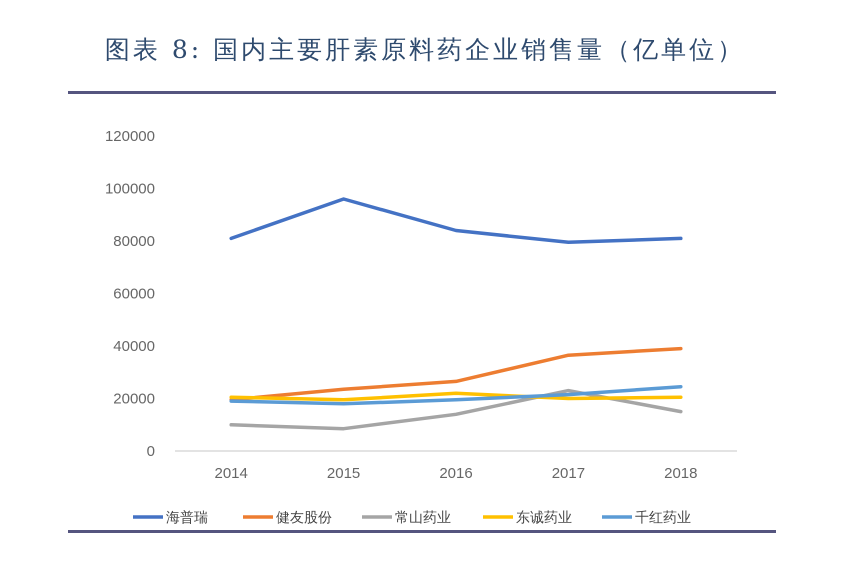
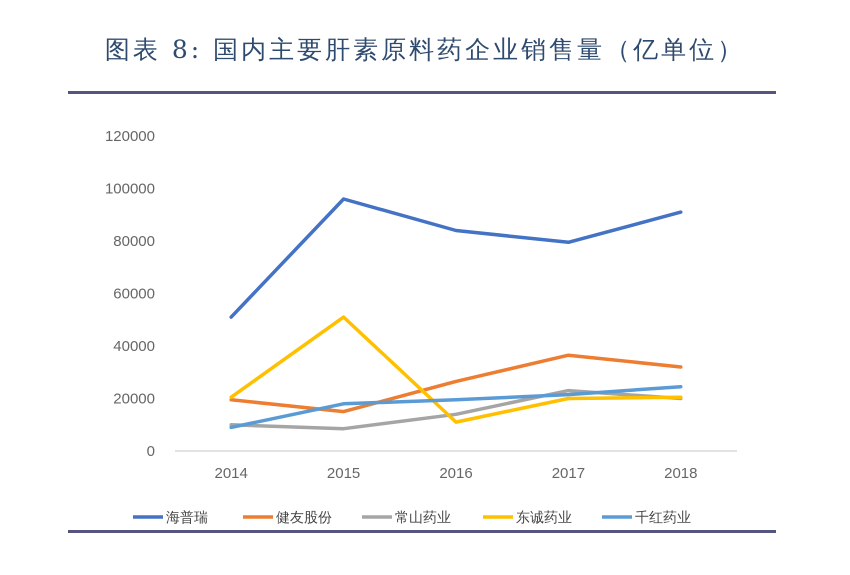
海普瑞/2014: 81000 -> 51000
千红药业/2014: 19000 -> 9000
健友股份/2015: 24000 -> 15000
东诚药业/2015: 20000 -> 51000
东诚药业/2016: 22000 -> 11000
海普瑞/2018: 81000 -> 91000
健友股份/2018: 39000 -> 32000
常山药业/2018: 15000 -> 20000
